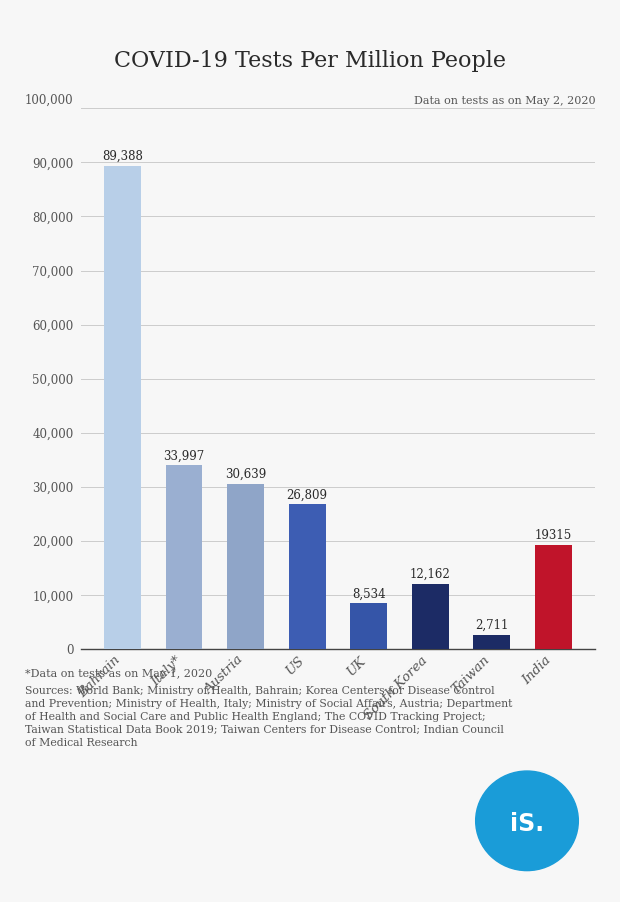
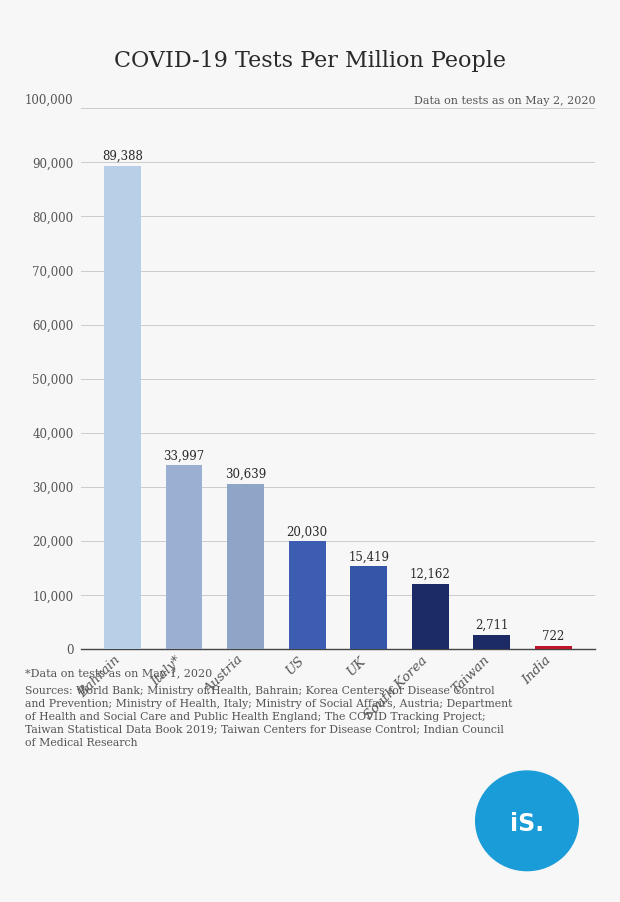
US: 26,809 -> 20,030
UK: 8,534 -> 15,419
India: 19315 -> 722
